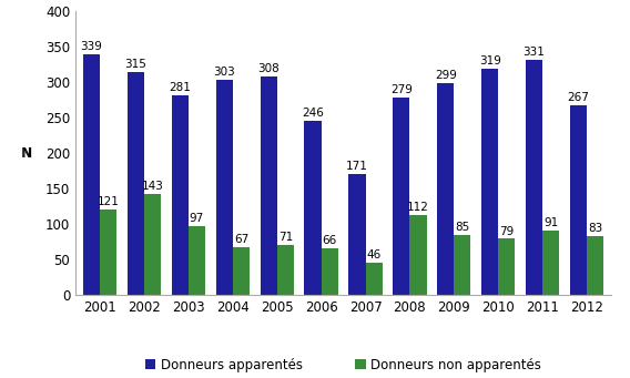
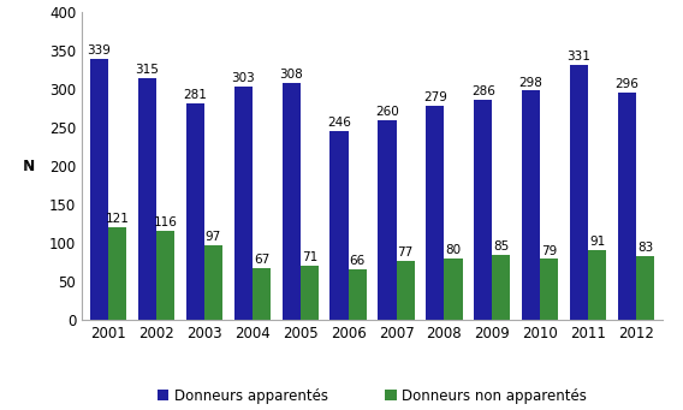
Donneurs non apparentés/2002: 143 -> 116
Donneurs apparentés/2007: 171 -> 260
Donneurs non apparentés/2007: 46 -> 77
Donneurs non apparentés/2008: 112 -> 80
Donneurs apparentés/2009: 299 -> 286
Donneurs apparentés/2010: 319 -> 298
Donneurs apparentés/2012: 267 -> 296
